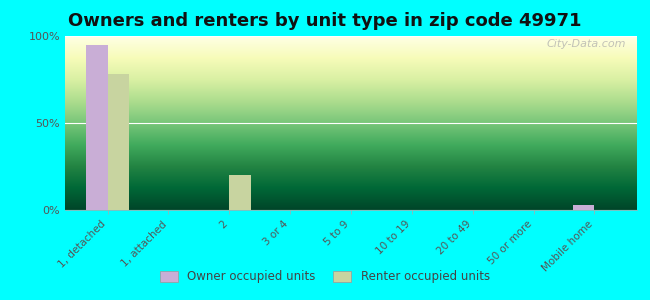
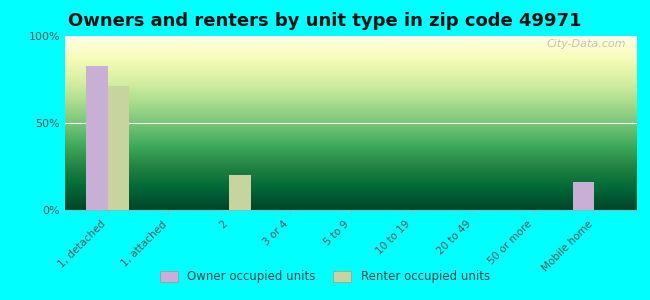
Owner occupied units/1, detached: 95% -> 83%
Renter occupied units/1, detached: 78% -> 71%
Owner occupied units/Mobile home: 3% -> 16%
